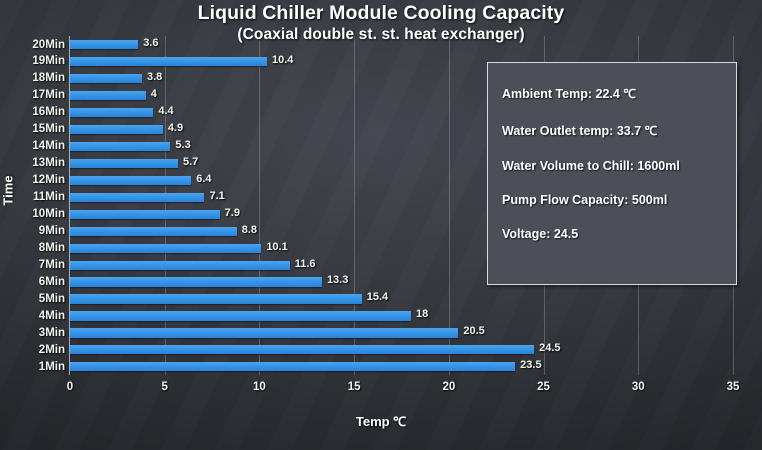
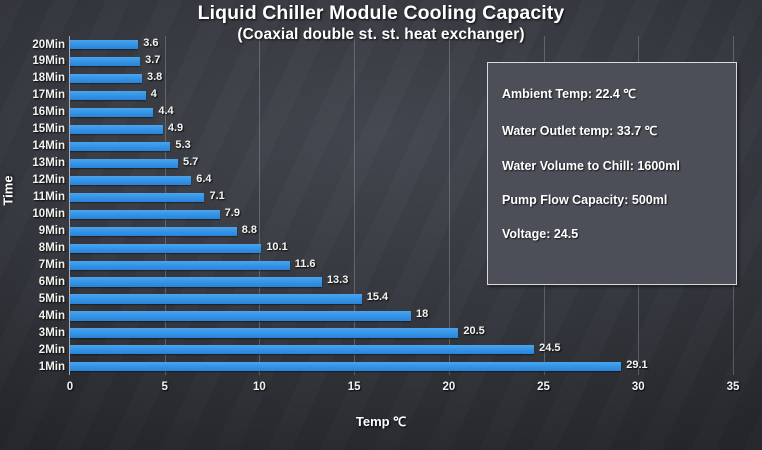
19Min: 10.4 -> 3.7
1Min: 23.5 -> 29.1
